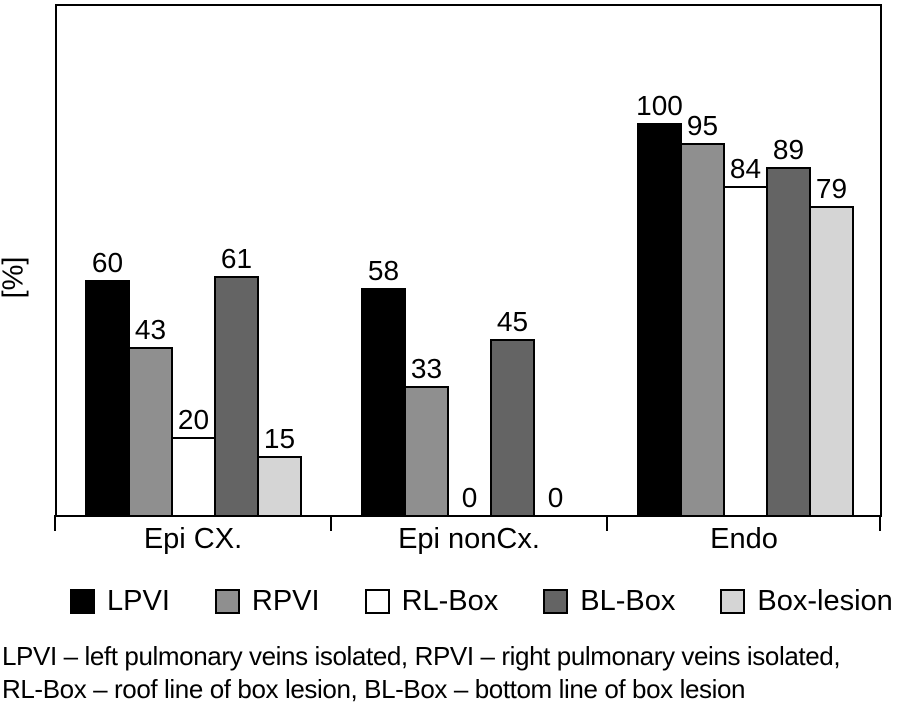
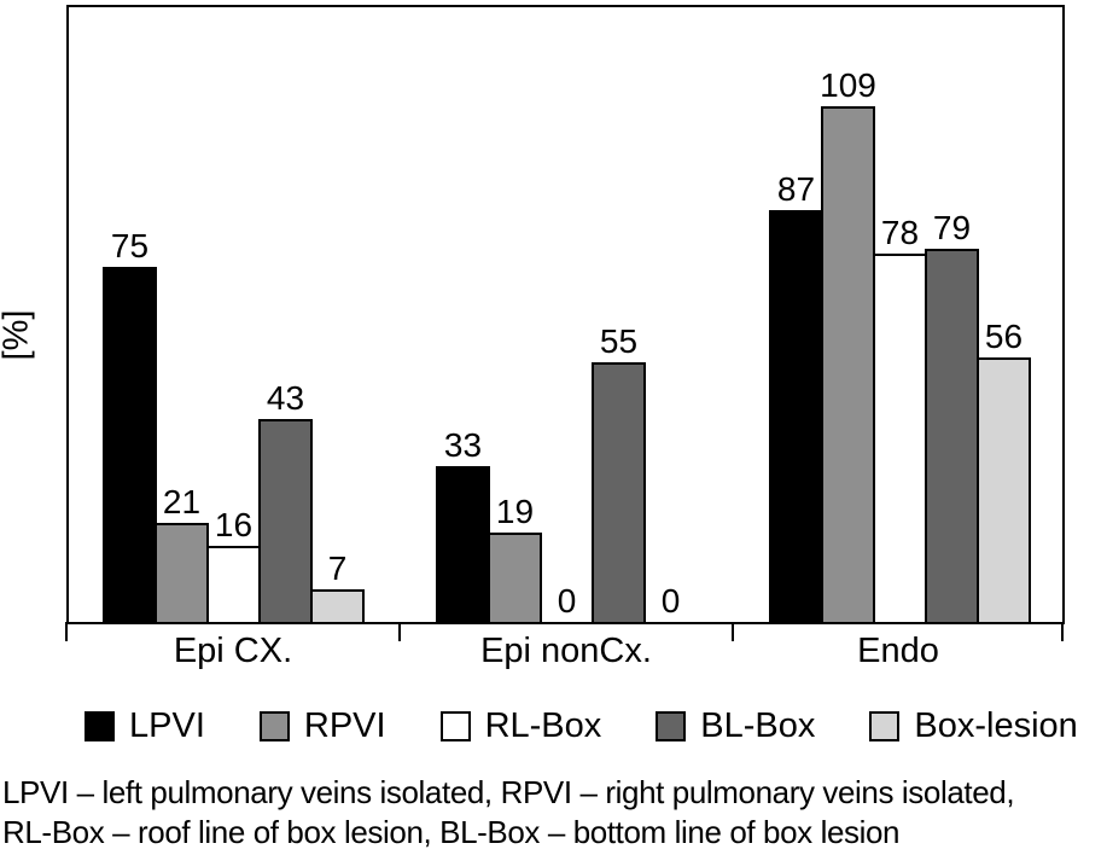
LPVI/Epi CX.: 60 -> 75
RPVI/Epi CX.: 43 -> 21
RL-Box/Epi CX.: 20 -> 16
BL-Box/Epi CX.: 61 -> 43
Box-lesion/Epi CX.: 15 -> 7
LPVI/Epi nonCx.: 58 -> 33
RPVI/Epi nonCx.: 33 -> 19
BL-Box/Epi nonCx.: 45 -> 55
LPVI/Endo: 100 -> 87
RPVI/Endo: 95 -> 109
RL-Box/Endo: 84 -> 78
BL-Box/Endo: 89 -> 79
Box-lesion/Endo: 79 -> 56
